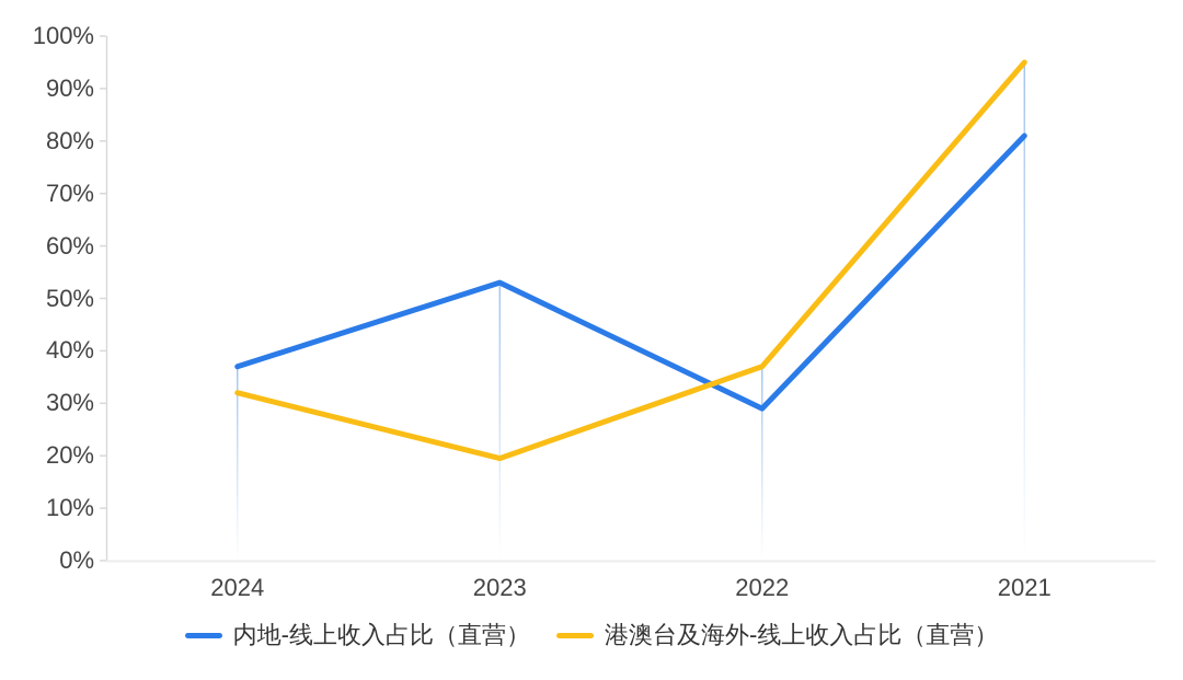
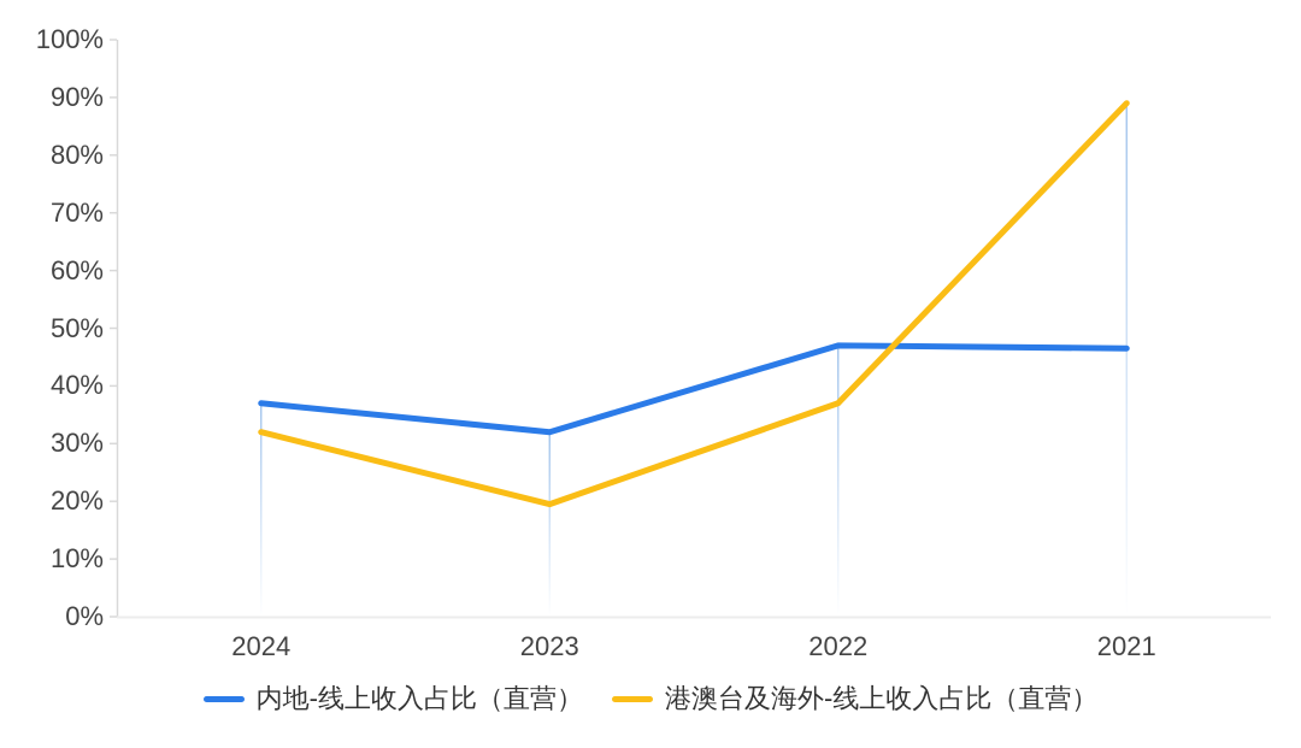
内地-线上收入占比（直营）/2023: 53% -> 32%
内地-线上收入占比（直营）/2022: 29% -> 47%
内地-线上收入占比（直营）/2021: 81% -> 46%
港澳台及海外-线上收入占比（直营）/2021: 95% -> 89%
